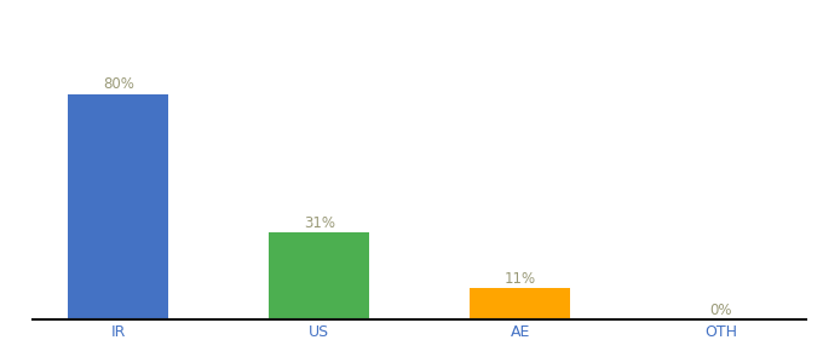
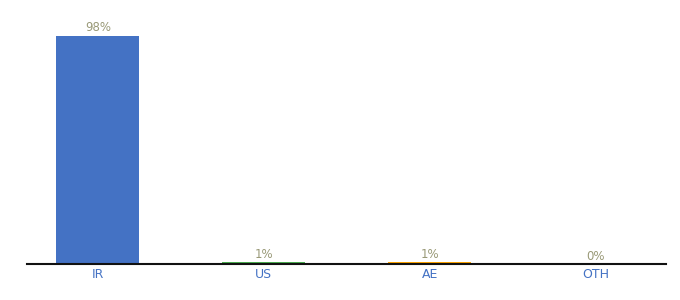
IR: 80% -> 98%
US: 31% -> 1%
AE: 11% -> 1%
